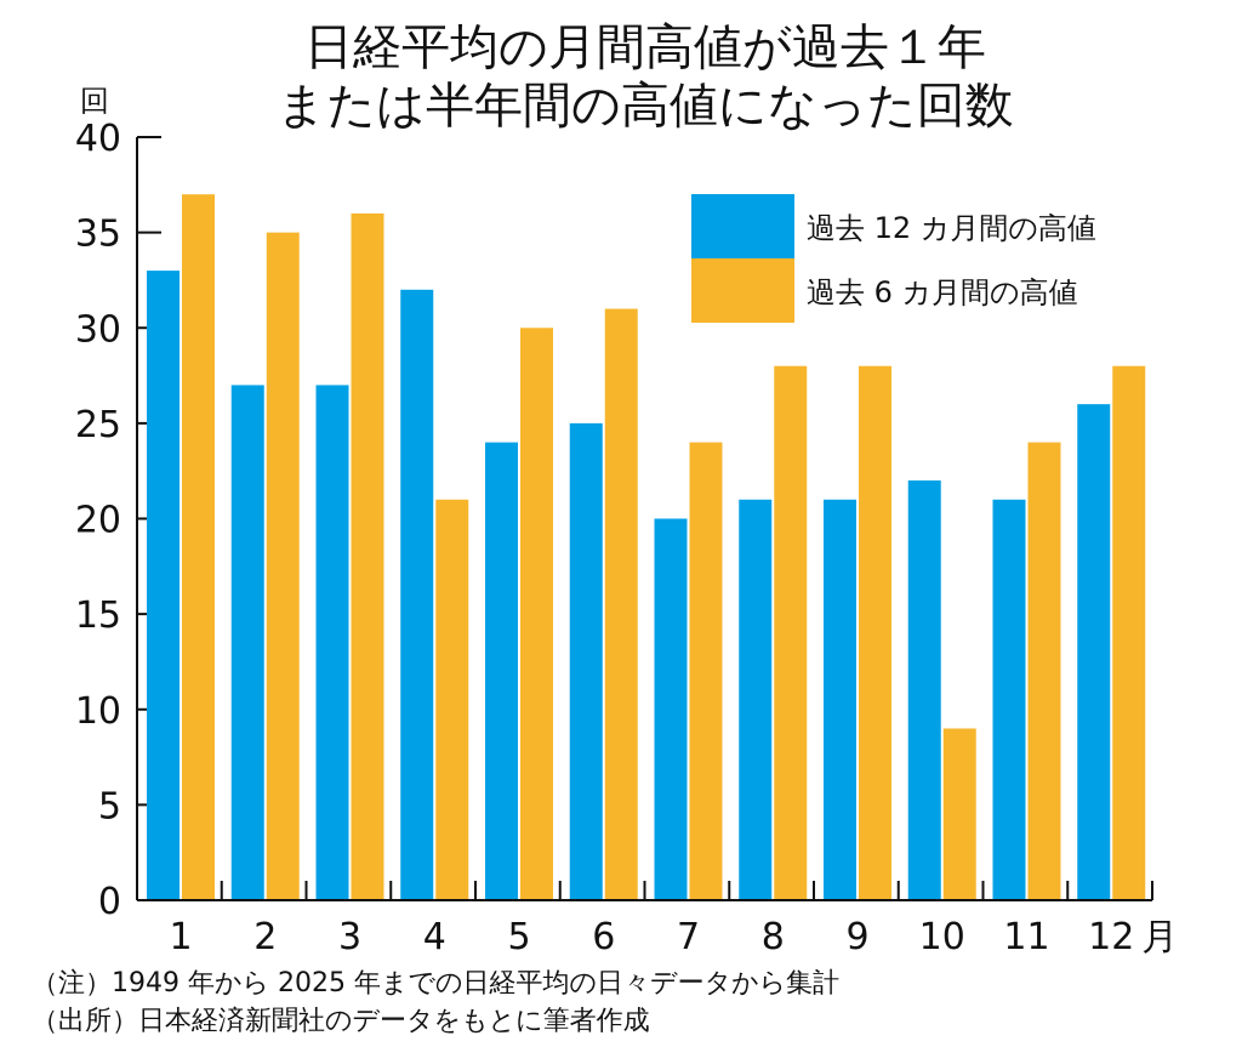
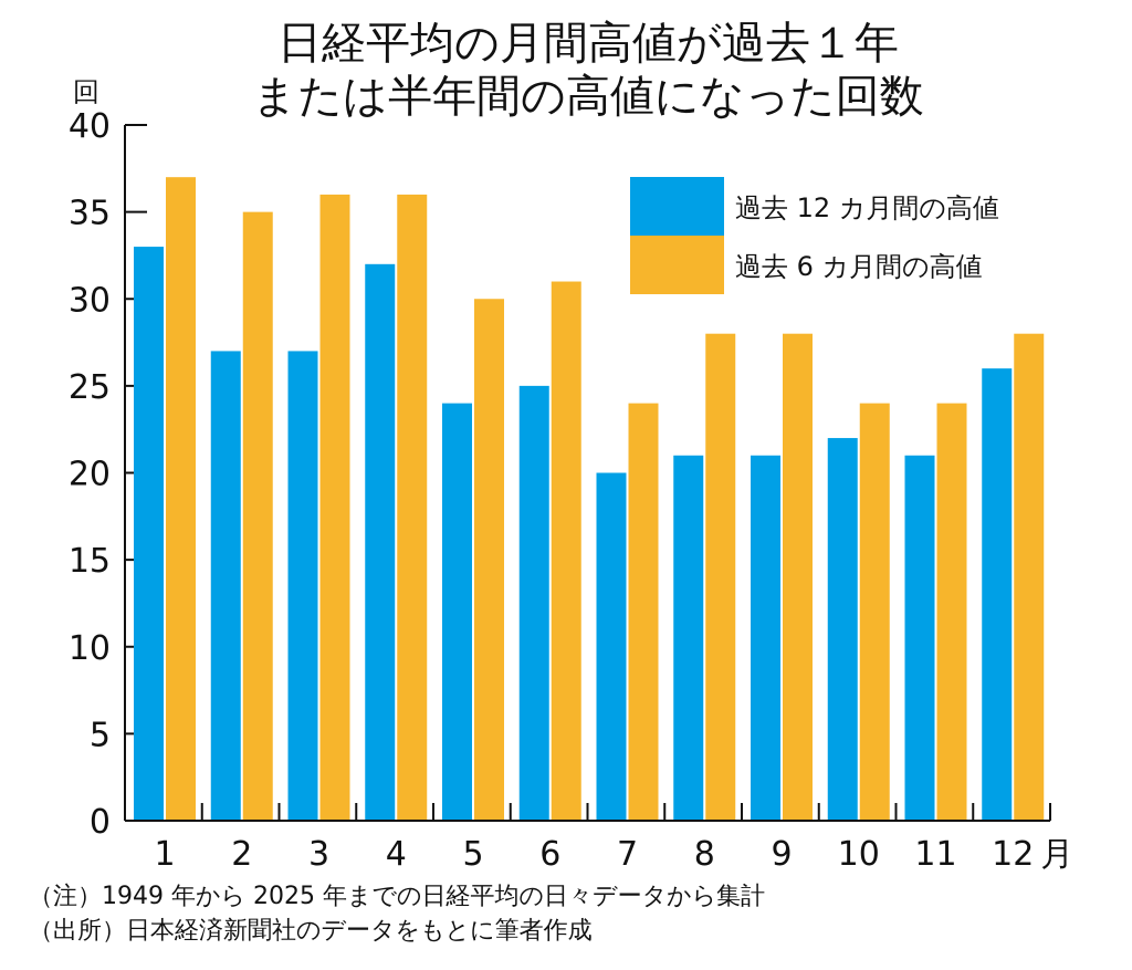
過去 6 カ月間の高値/4: 21 -> 36
過去 6 カ月間の高値/10: 9 -> 24
